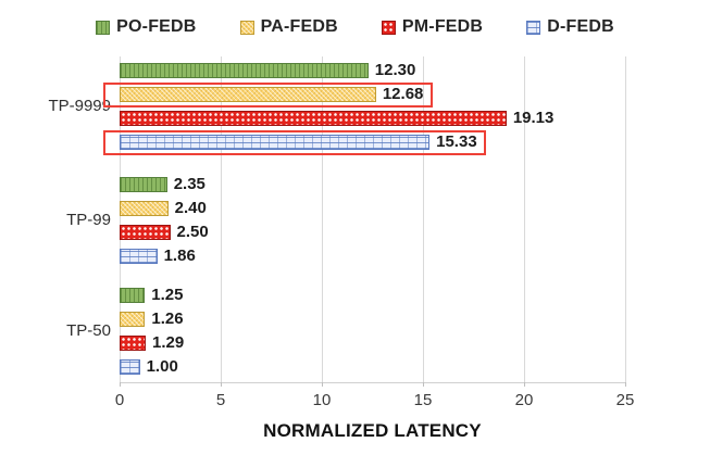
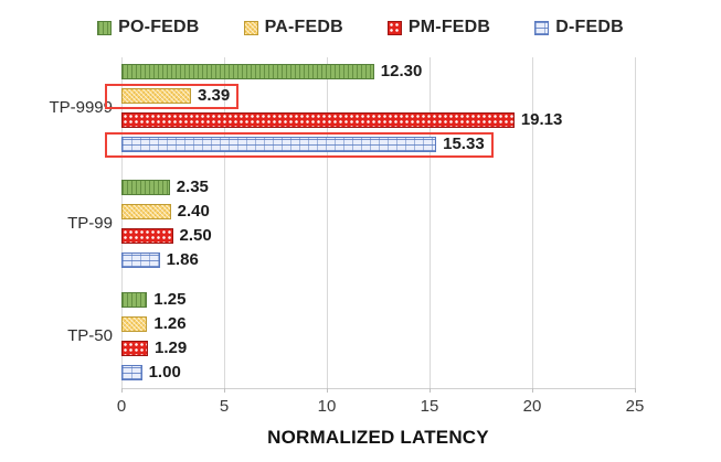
PA-FEDB/TP-9999: 12.68 -> 3.39
